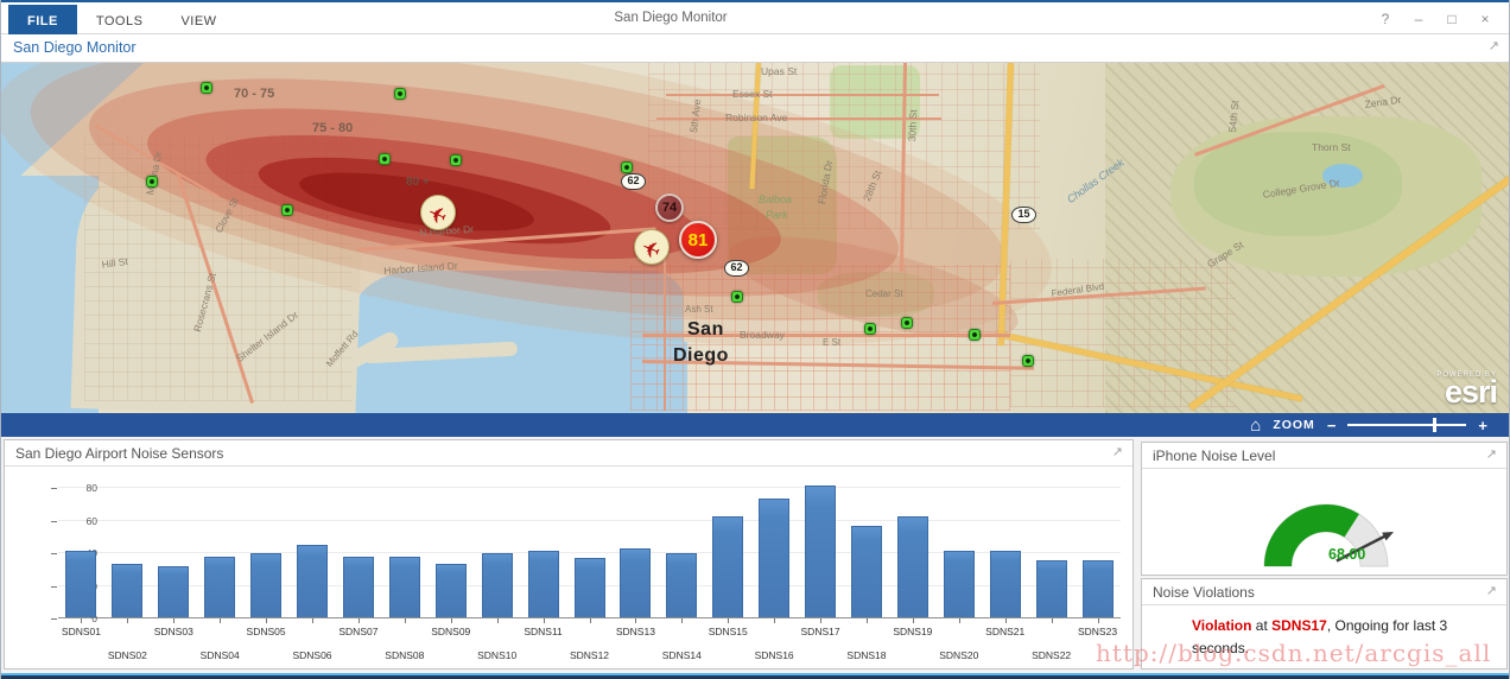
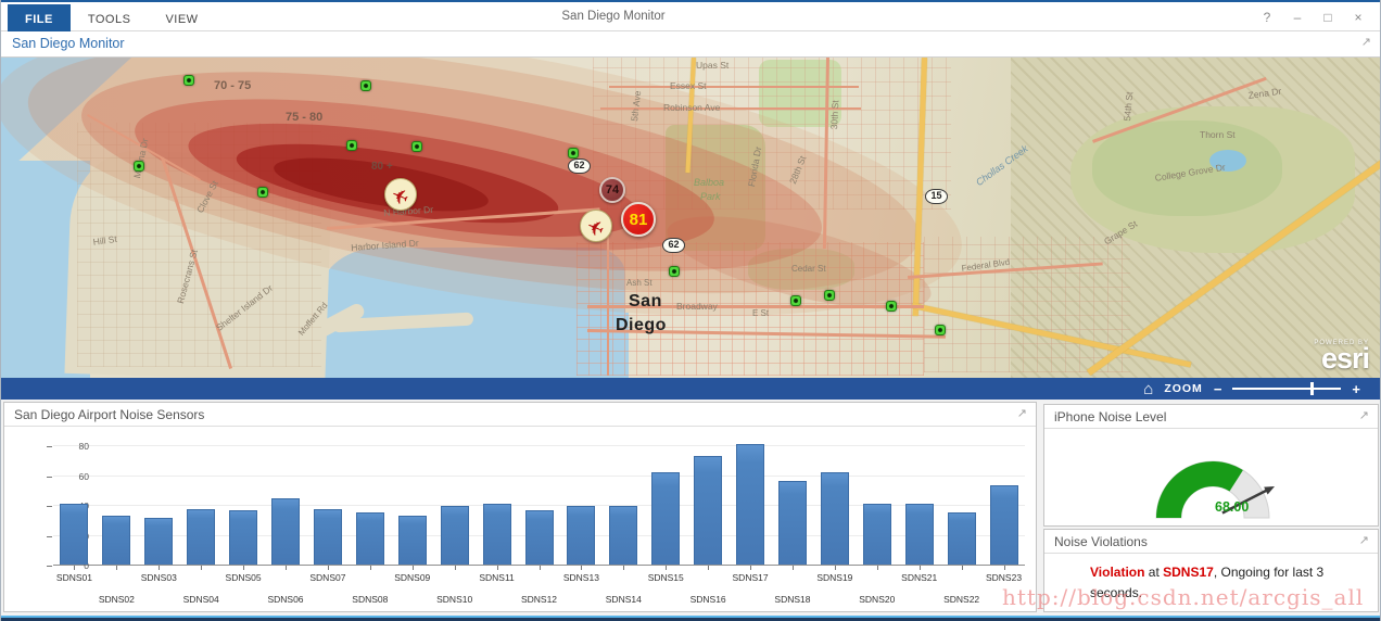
SDNS05: 39 -> 36
SDNS08: 37 -> 35
SDNS13: 42 -> 39
SDNS23: 35 -> 53
